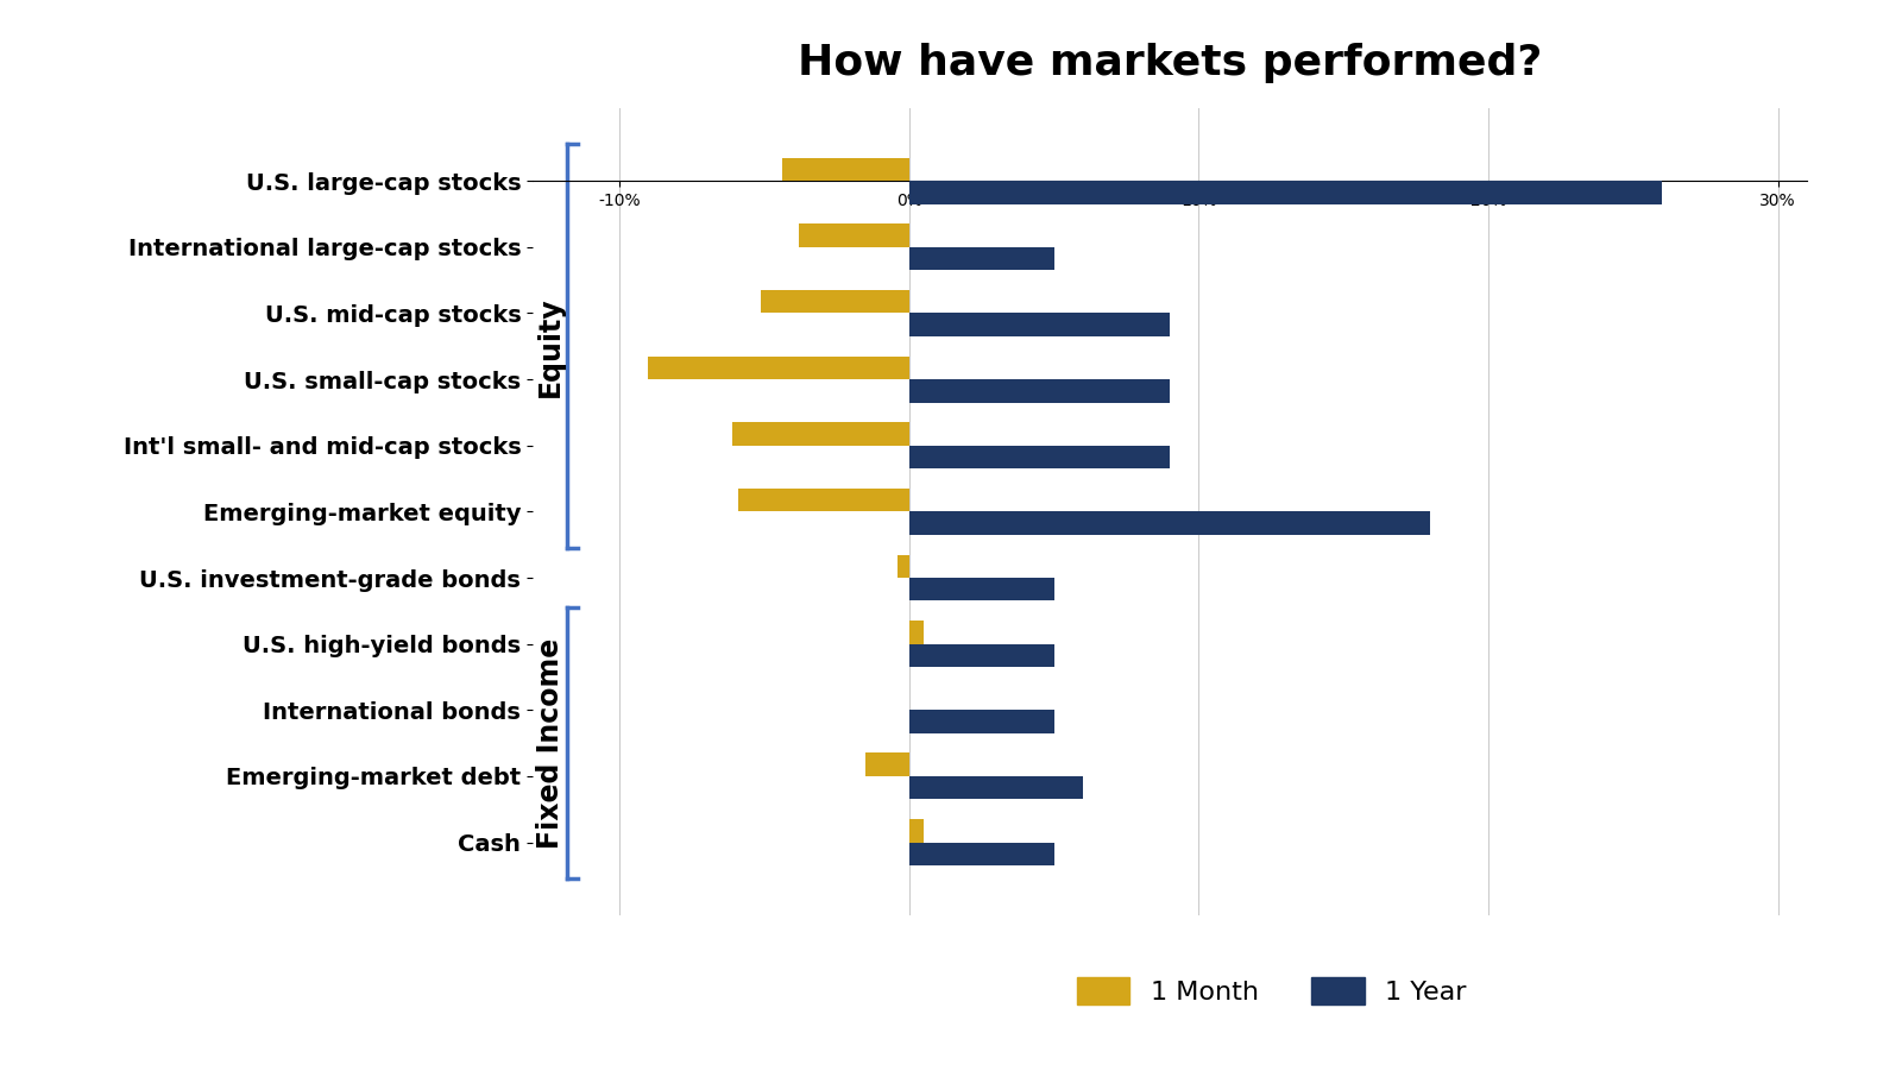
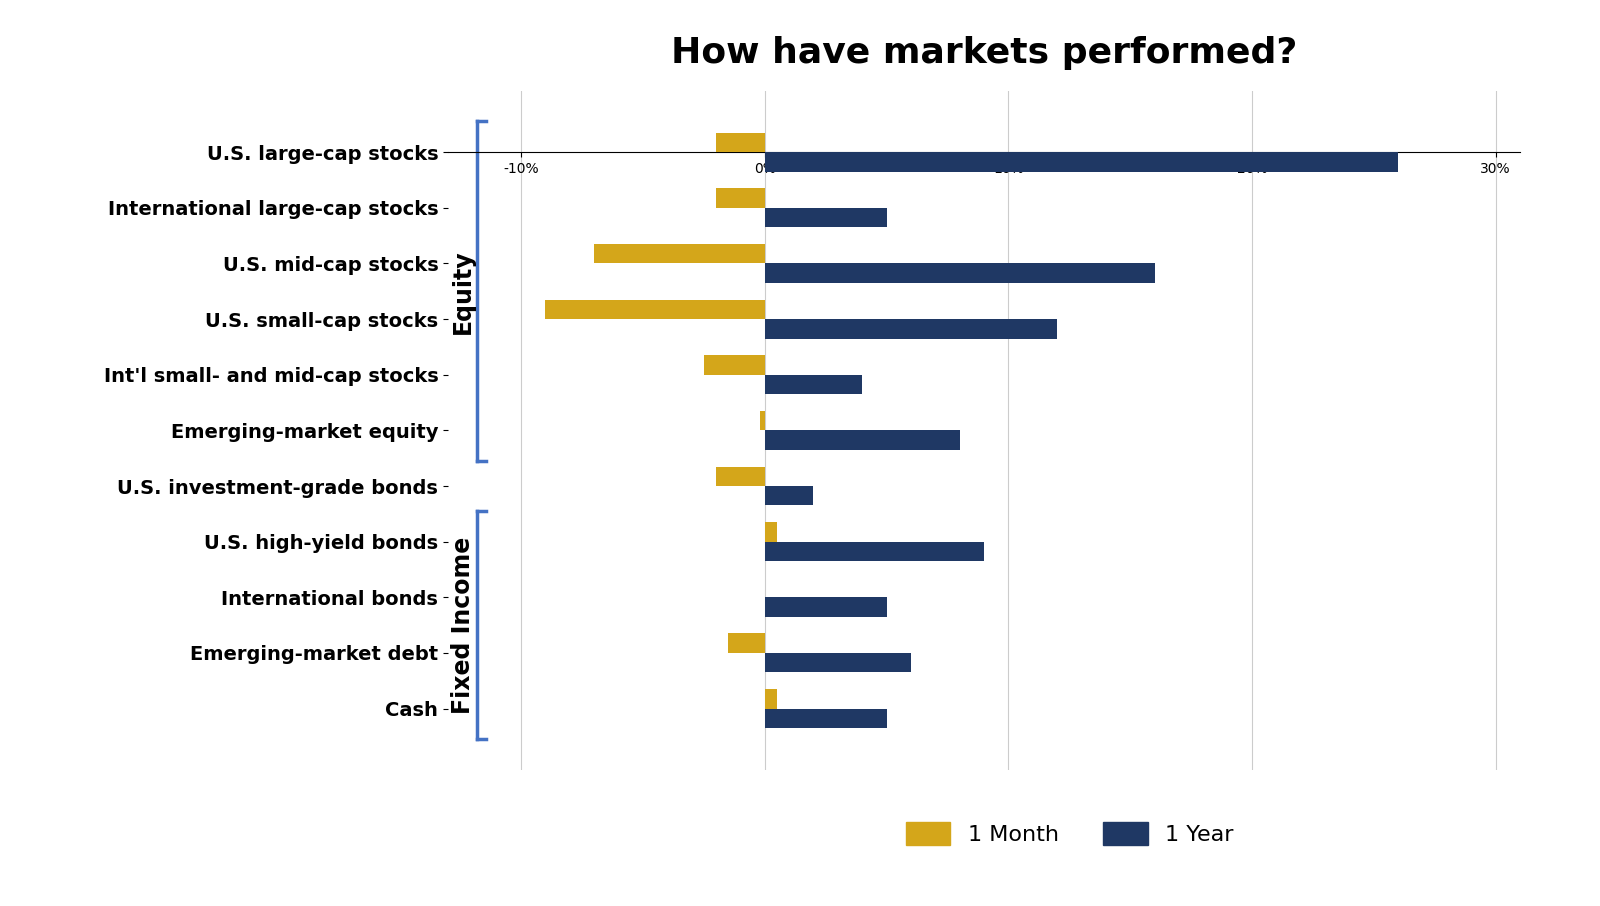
1 Month/U.S. large-cap stocks: -4.4% -> -2.0%
1 Month/International large-cap stocks: -3.8% -> -2.0%
1 Month/U.S. mid-cap stocks: -5.1% -> -7.0%
1 Year/U.S. mid-cap stocks: 9% -> 16%
1 Year/U.S. small-cap stocks: 9% -> 12%
1 Month/Int'l small- and mid-cap stocks: -6.1% -> -2.5%
1 Year/Int'l small- and mid-cap stocks: 9% -> 4%
1 Month/Emerging-market equity: -5.9% -> -0.2%
1 Year/Emerging-market equity: 18% -> 8%
1 Month/U.S. investment-grade bonds: -0.4% -> -2.0%
1 Year/U.S. investment-grade bonds: 5% -> 2%
1 Year/U.S. high-yield bonds: 5% -> 9%
